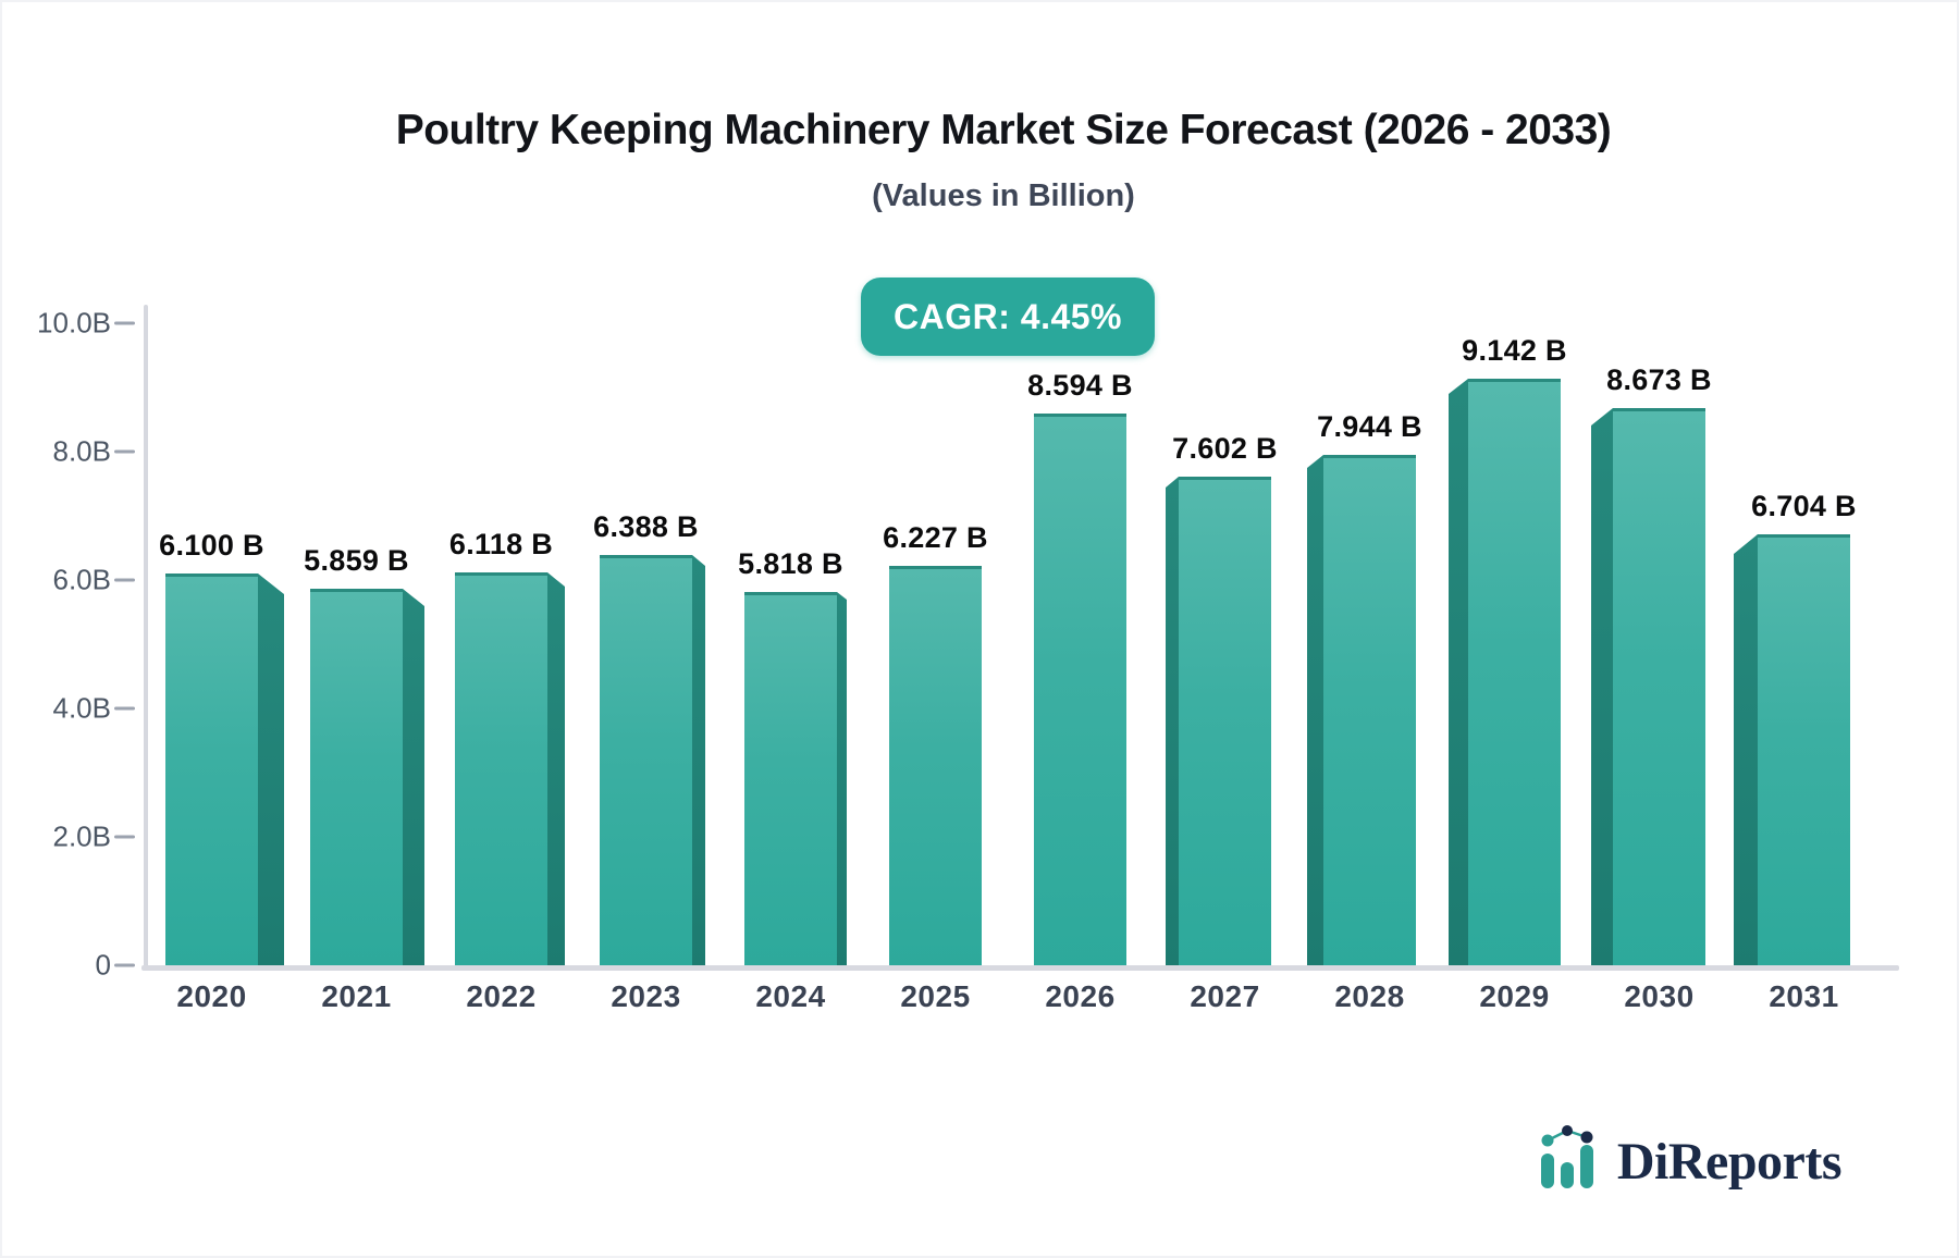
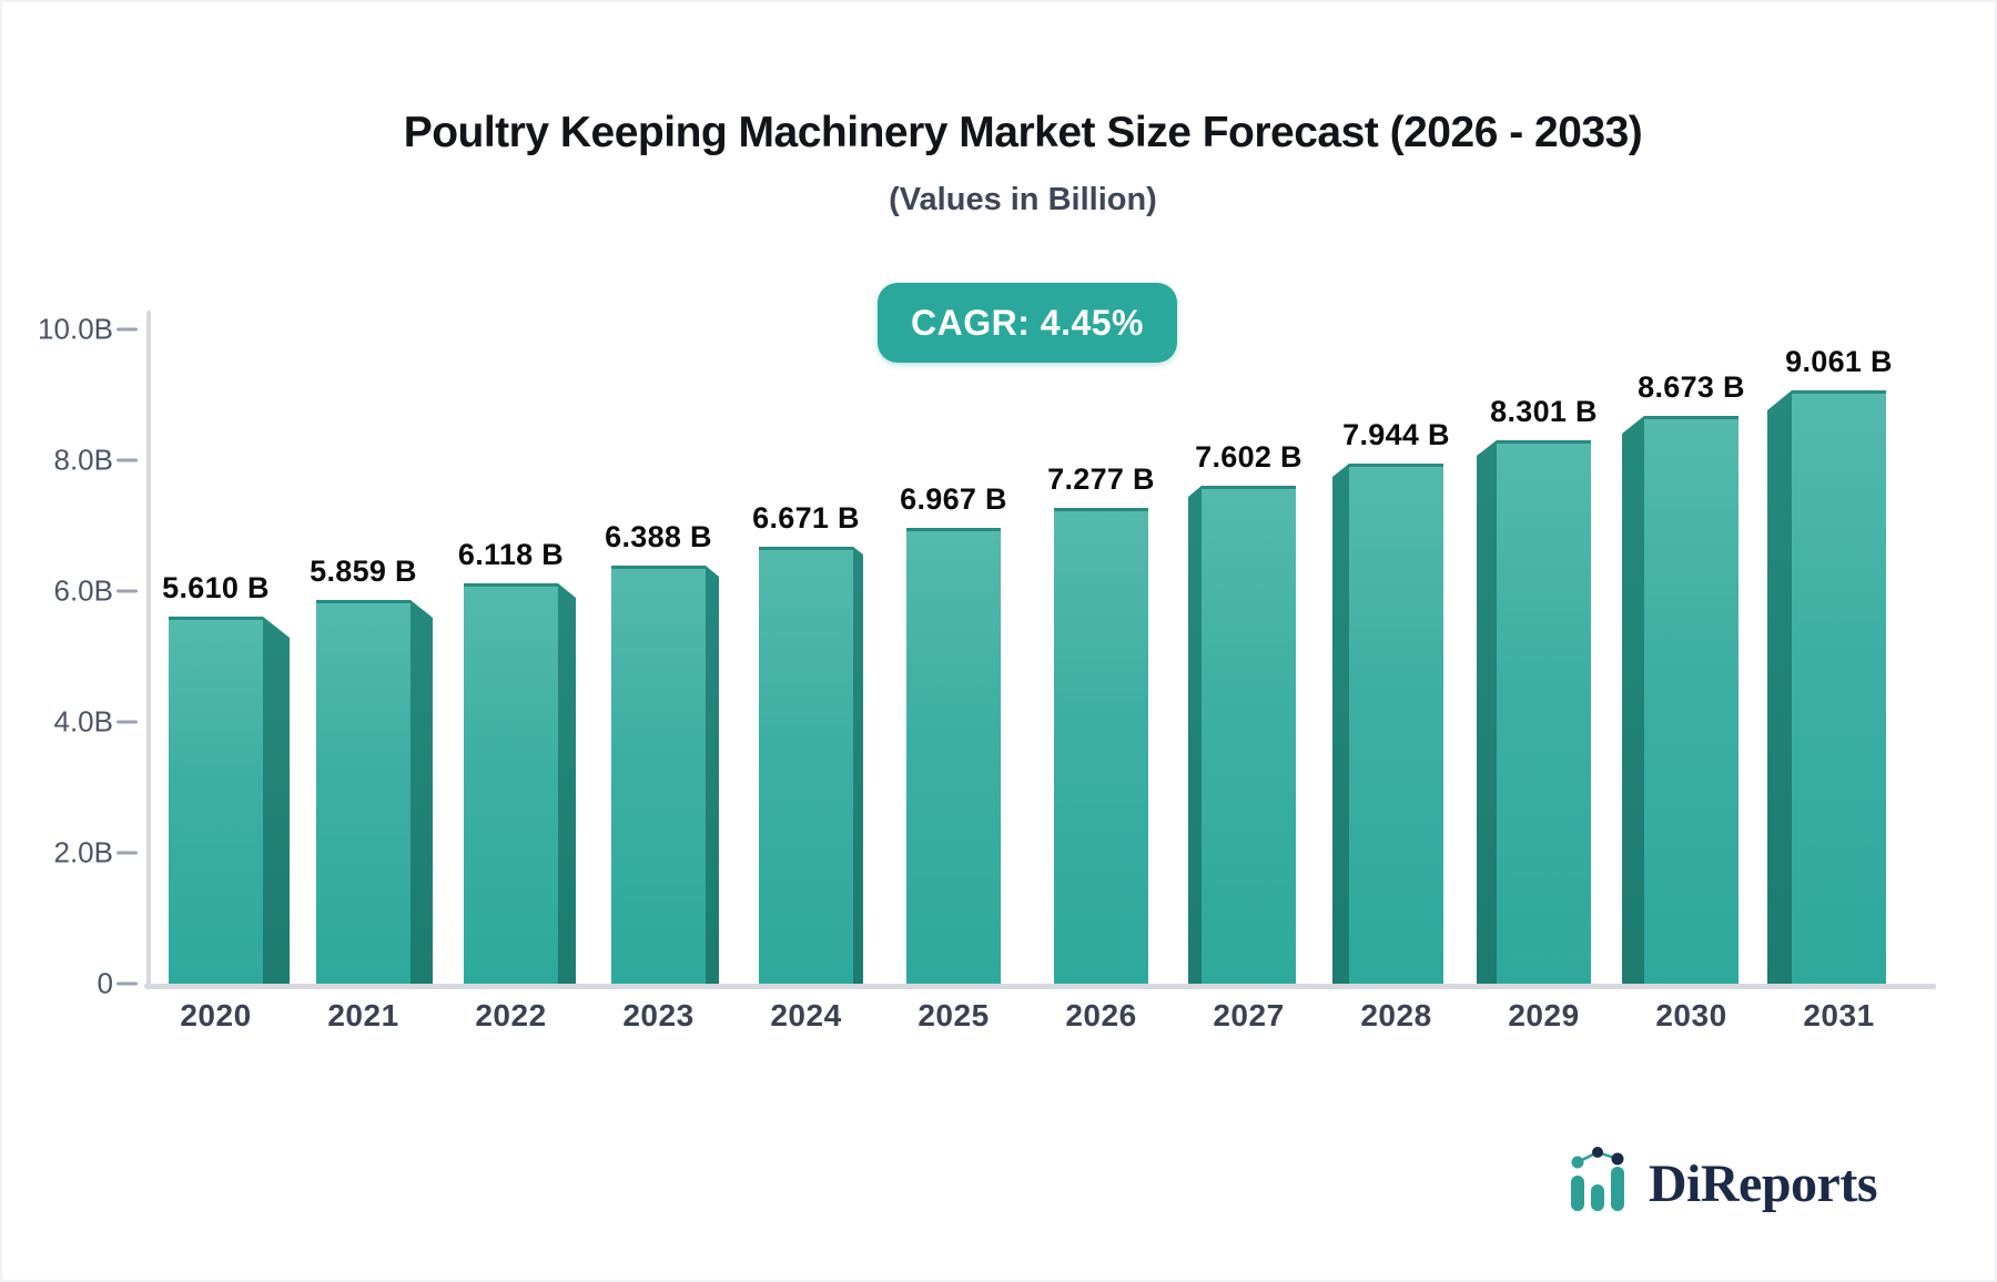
2020: 6.100 -> 5.610
2024: 5.818 -> 6.671
2025: 6.227 -> 6.967
2026: 8.594 -> 7.277
2029: 9.142 -> 8.301
2031: 6.704 -> 9.061
